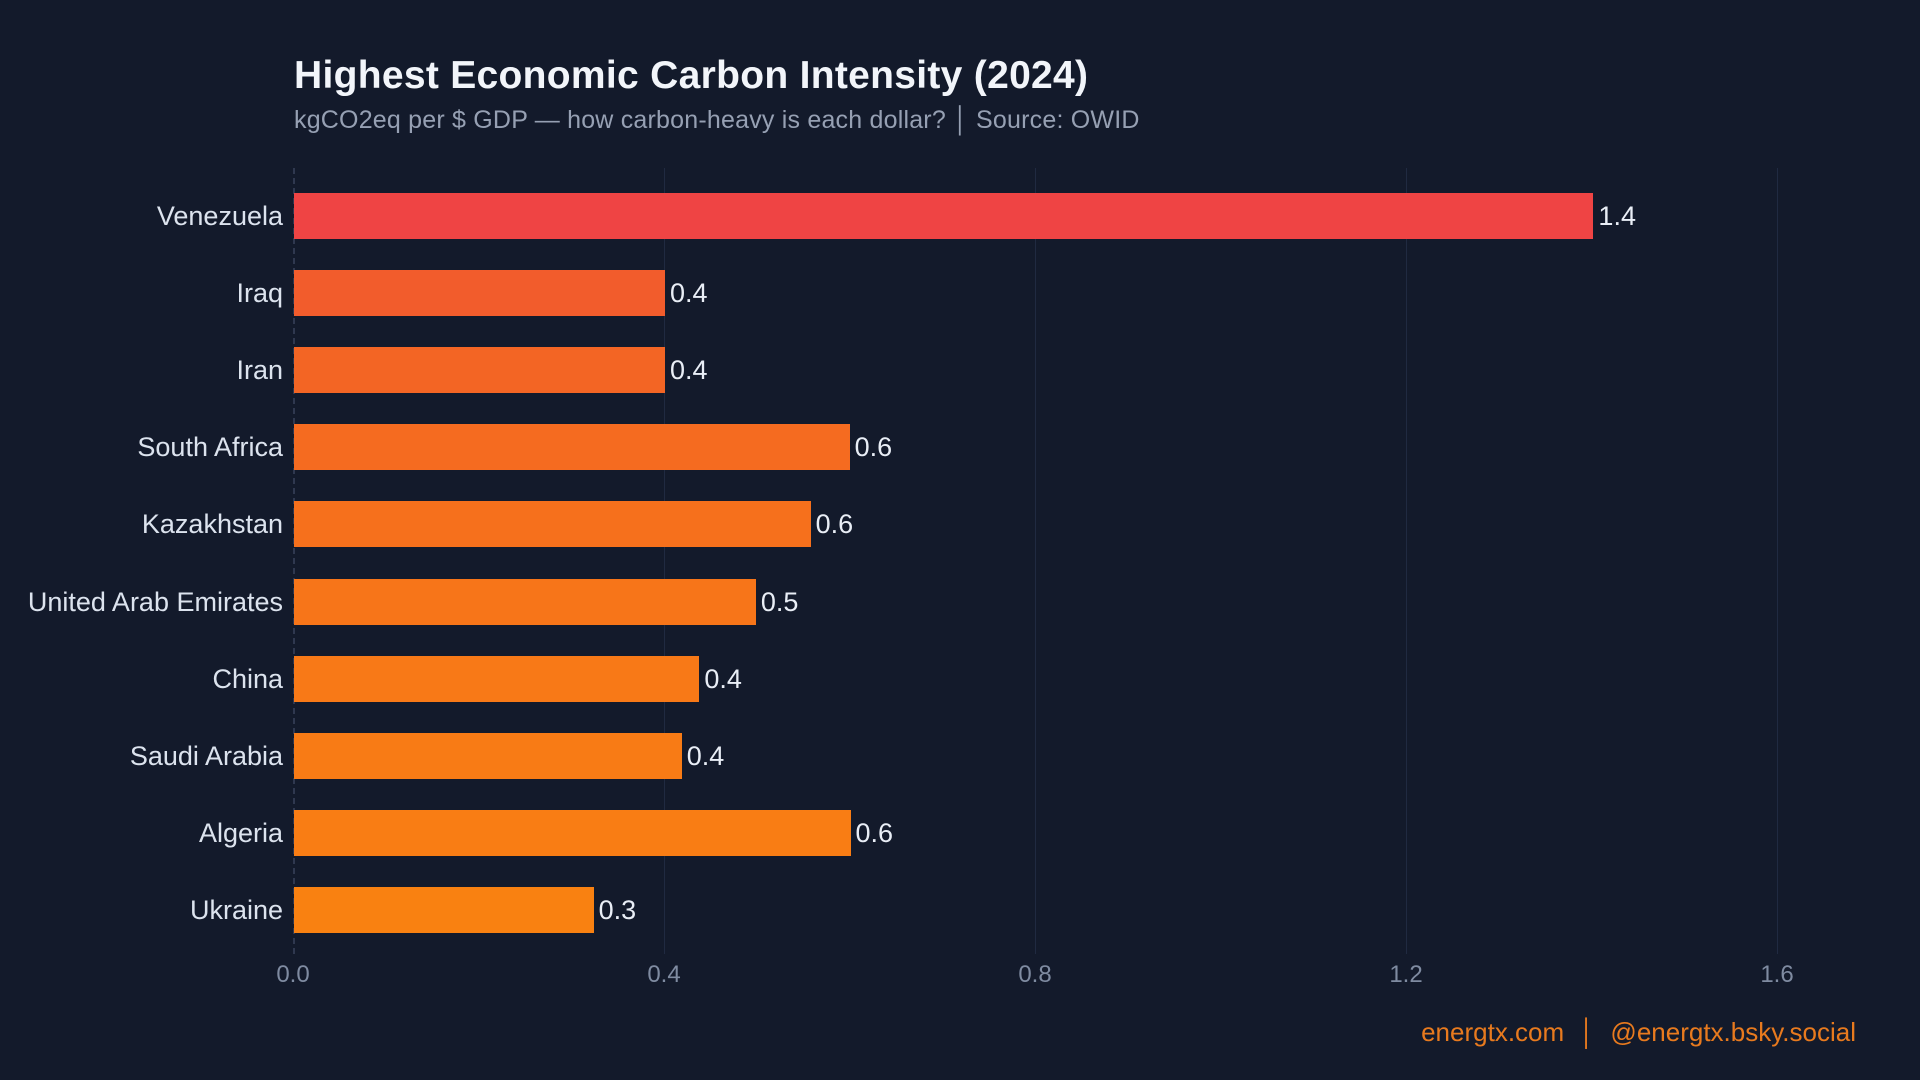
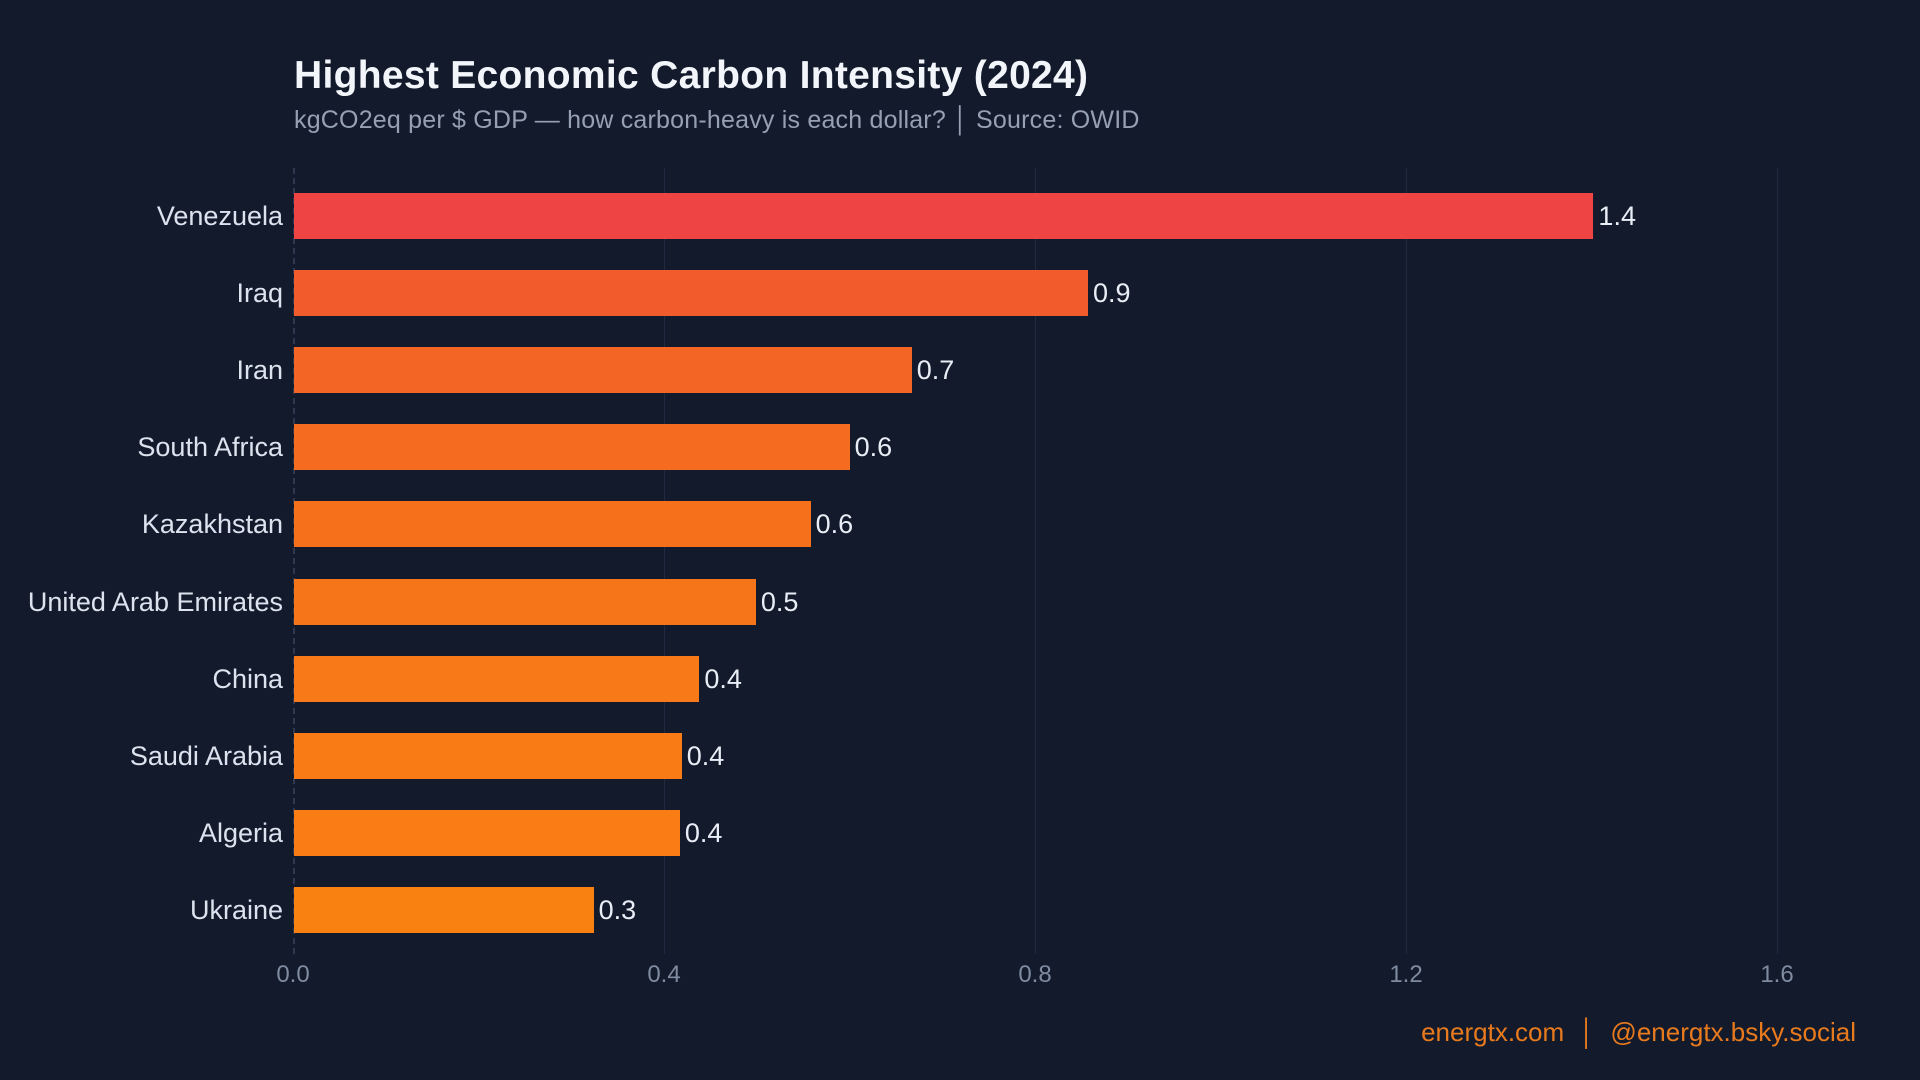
Iraq: 0.4 -> 0.9
Iran: 0.4 -> 0.7
Algeria: 0.6 -> 0.4
